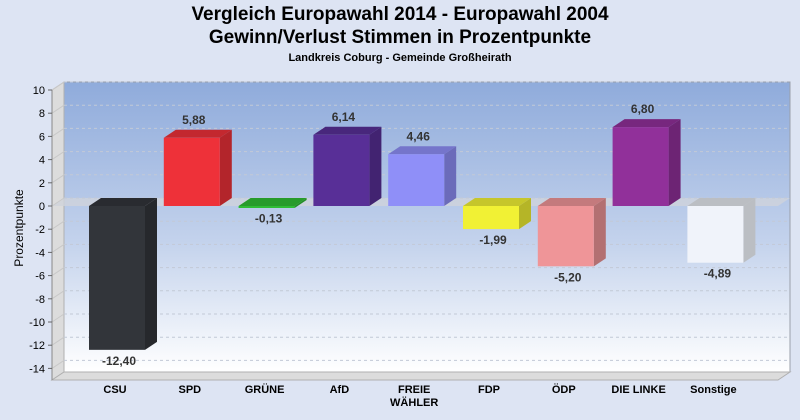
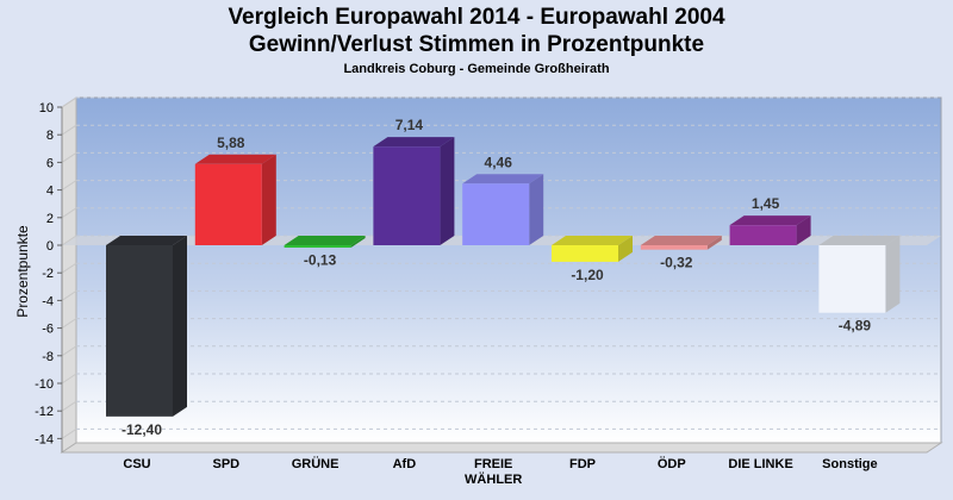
AfD: 6,14 -> 7,14
FDP: -1,99 -> -1,20
ÖDP: -5,20 -> -0,32
DIE LINKE: 6,80 -> 1,45
